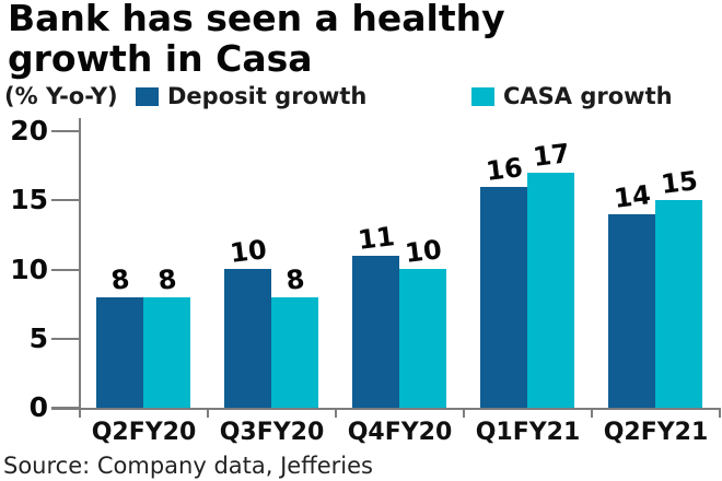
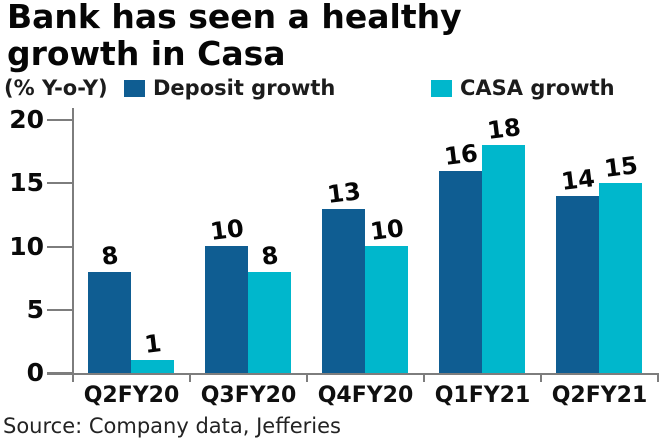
CASA growth/Q2FY20: 8 -> 1
Deposit growth/Q4FY20: 11 -> 13
CASA growth/Q1FY21: 17 -> 18
